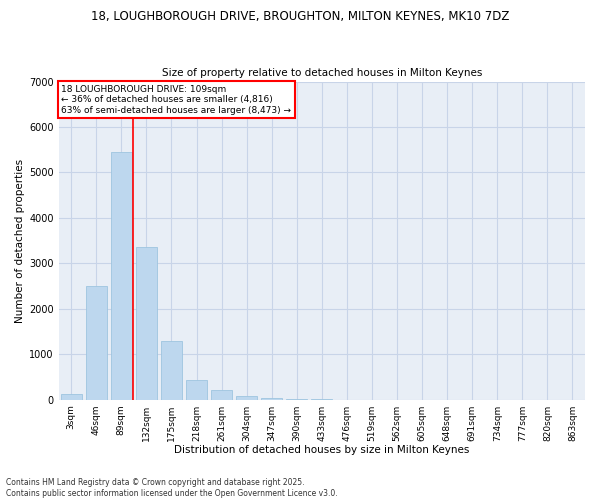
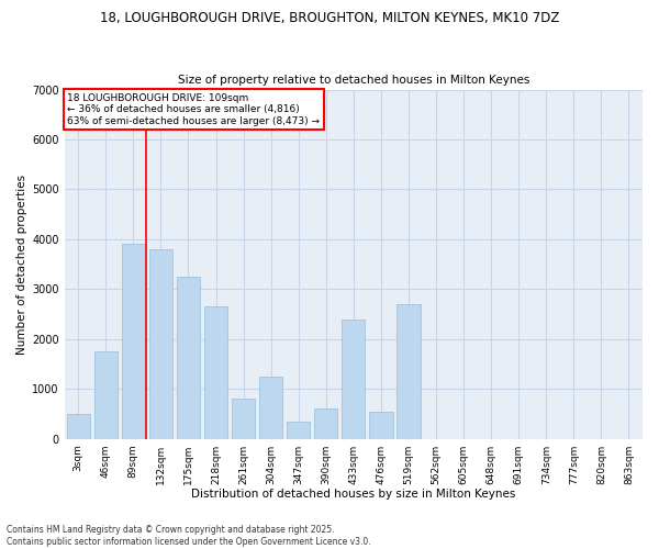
3sqm: 120 -> 500
46sqm: 2500 -> 1750
89sqm: 5450 -> 3900
132sqm: 3350 -> 3800
175sqm: 1300 -> 3250
218sqm: 430 -> 2650
261sqm: 220 -> 800
304sqm: 80 -> 1250
347sqm: 30 -> 350
390sqm: 10 -> 600
433sqm: 0 -> 2400
476sqm: 0 -> 550
519sqm: 0 -> 2700
